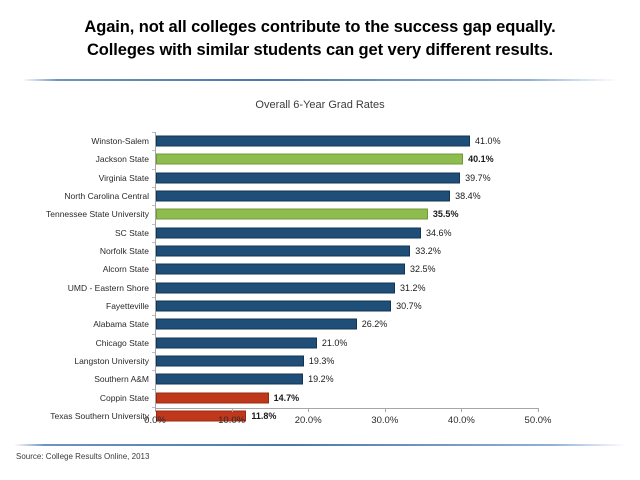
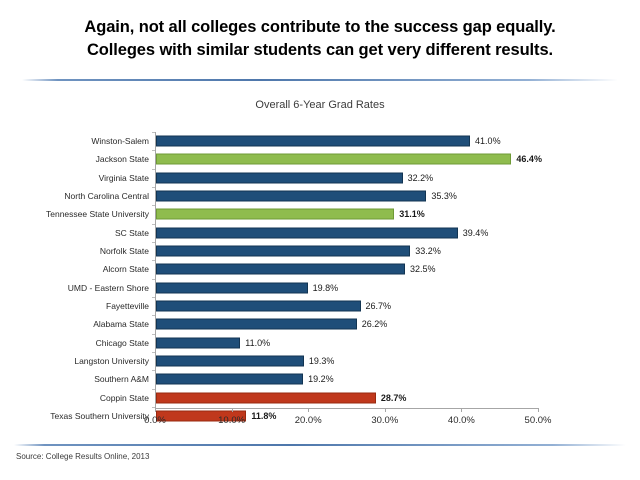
Jackson State: 40.1% -> 46.4%
Virginia State: 39.7% -> 32.2%
North Carolina Central: 38.4% -> 35.3%
Tennessee State University: 35.5% -> 31.1%
SC State: 34.6% -> 39.4%
UMD - Eastern Shore: 31.2% -> 19.8%
Fayetteville: 30.7% -> 26.7%
Chicago State: 21.0% -> 11.0%
Coppin State: 14.7% -> 28.7%
